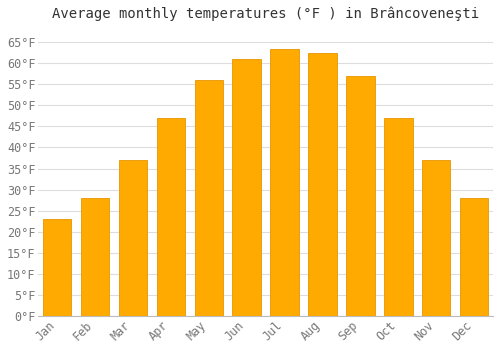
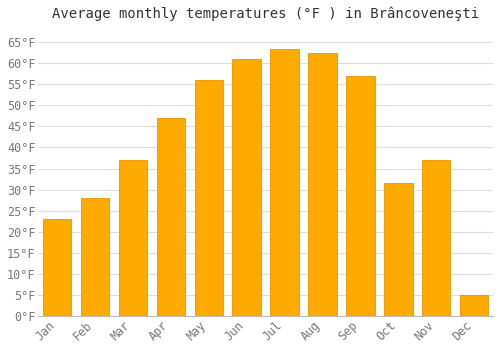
Oct: 47.0°F -> 31.5°F
Dec: 28.0°F -> 5.0°F
